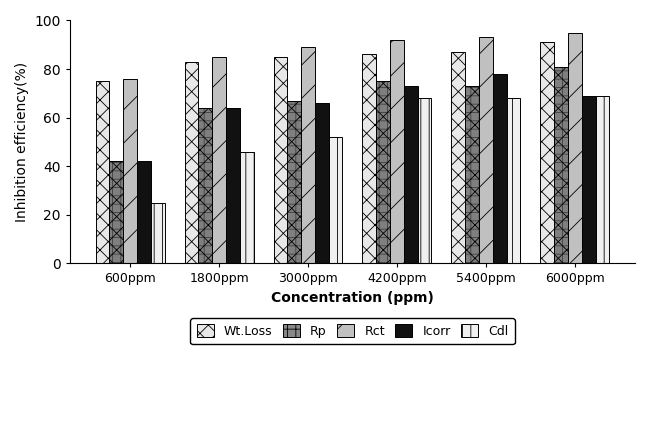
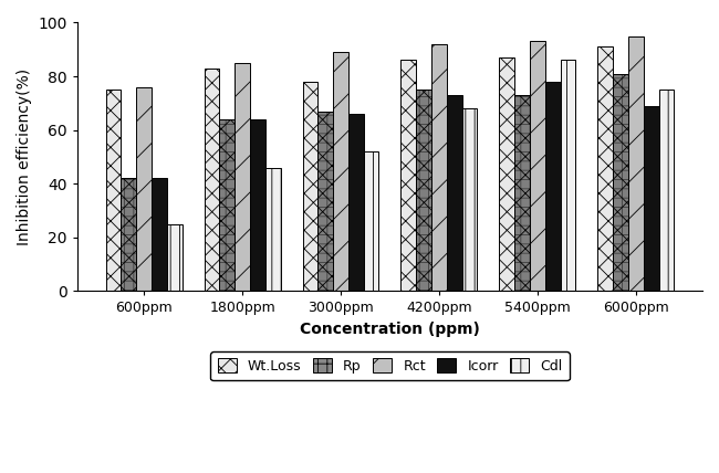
Wt.Loss/3000ppm: 85 -> 78
Cdl/5400ppm: 68 -> 86
Cdl/6000ppm: 69 -> 75
